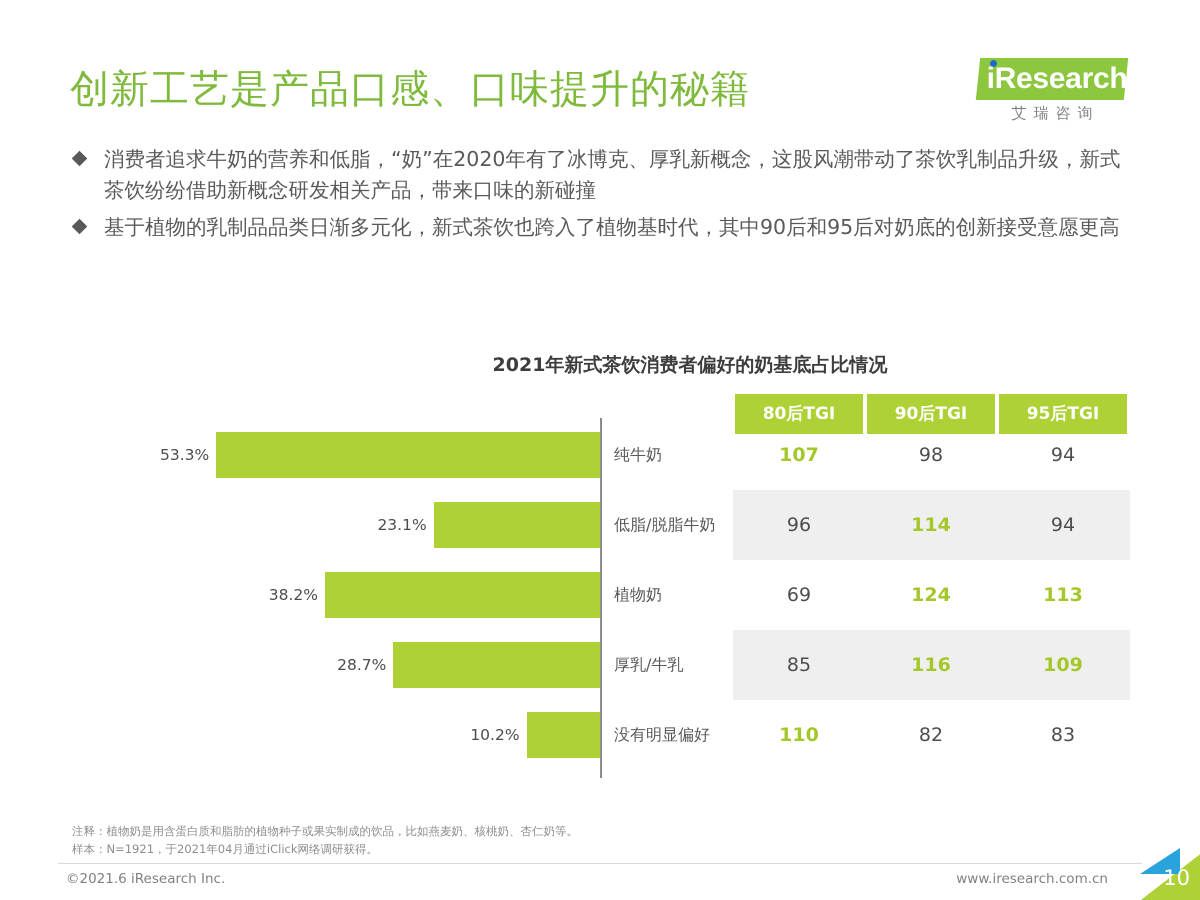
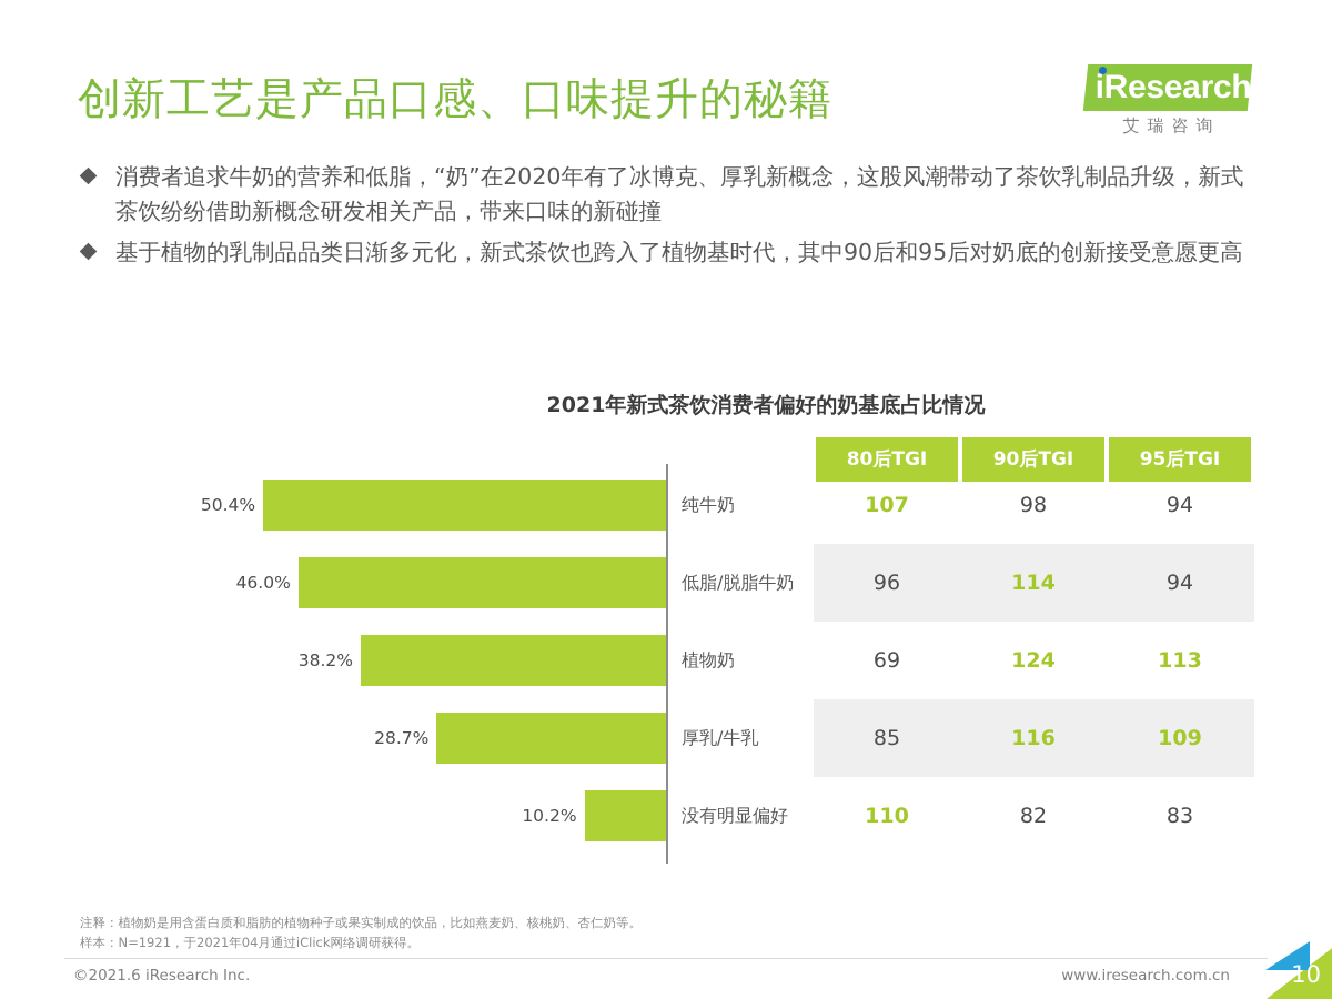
纯牛奶: 53.3% -> 50.4%
低脂/脱脂牛奶: 23.1% -> 46.0%
